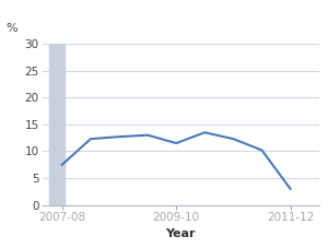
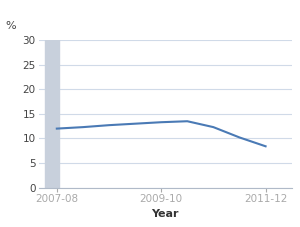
2007-08: 7.5 -> 12.0
2009-10: 11.5 -> 13.3
2011-12: 3.0 -> 8.4
